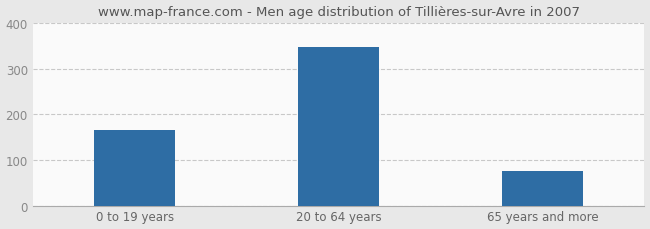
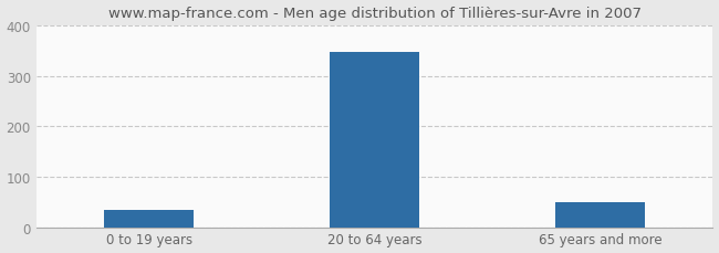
0 to 19 years: 165 -> 35
65 years and more: 75 -> 50
